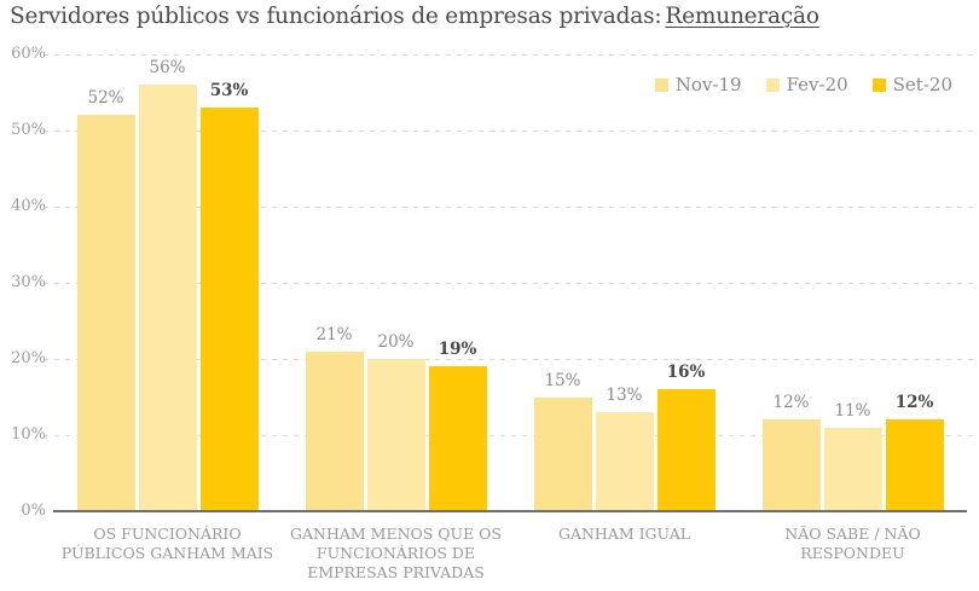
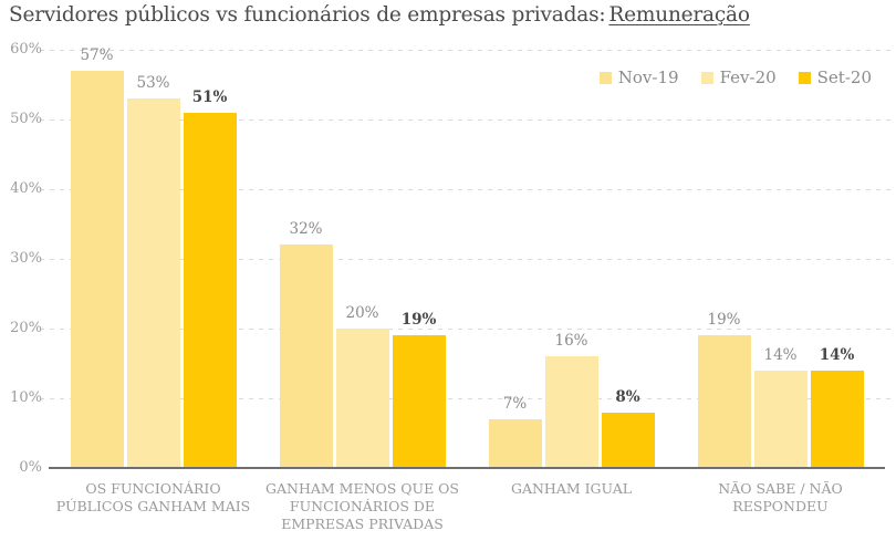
Nov-19/OS FUNCIONÁRIO PÚBLICOS GANHAM MAIS: 52% -> 57%
Fev-20/OS FUNCIONÁRIO PÚBLICOS GANHAM MAIS: 56% -> 53%
Set-20/OS FUNCIONÁRIO PÚBLICOS GANHAM MAIS: 53% -> 51%
Nov-19/GANHAM MENOS QUE OS FUNCIONÁRIOS DE EMPRESAS PRIVADAS: 21% -> 32%
Nov-19/GANHAM IGUAL: 15% -> 7%
Fev-20/GANHAM IGUAL: 13% -> 16%
Set-20/GANHAM IGUAL: 16% -> 8%
Nov-19/NÃO SABE / NÃO RESPONDEU: 12% -> 19%
Fev-20/NÃO SABE / NÃO RESPONDEU: 11% -> 14%
Set-20/NÃO SABE / NÃO RESPONDEU: 12% -> 14%
